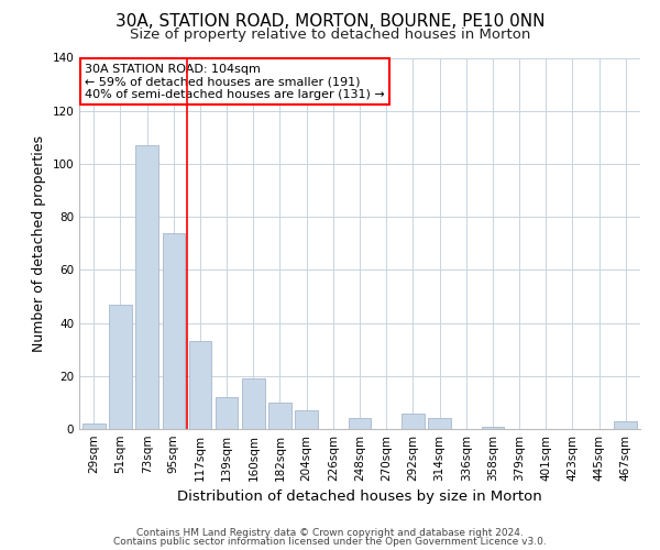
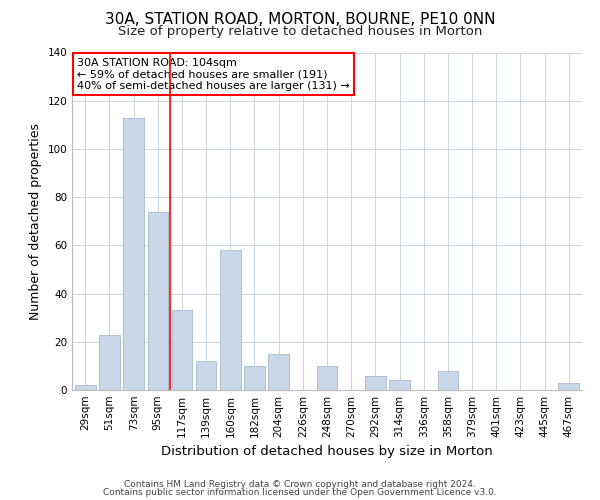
51sqm: 47 -> 23
73sqm: 107 -> 113
160sqm: 19 -> 58
204sqm: 7 -> 15
248sqm: 4 -> 10
358sqm: 1 -> 8
